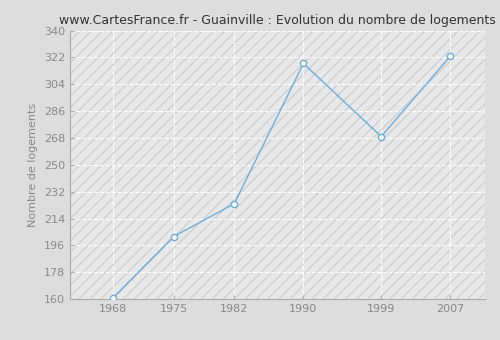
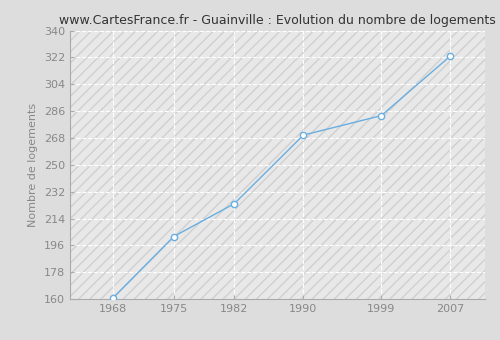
1990: 318 -> 270
1999: 269 -> 283
